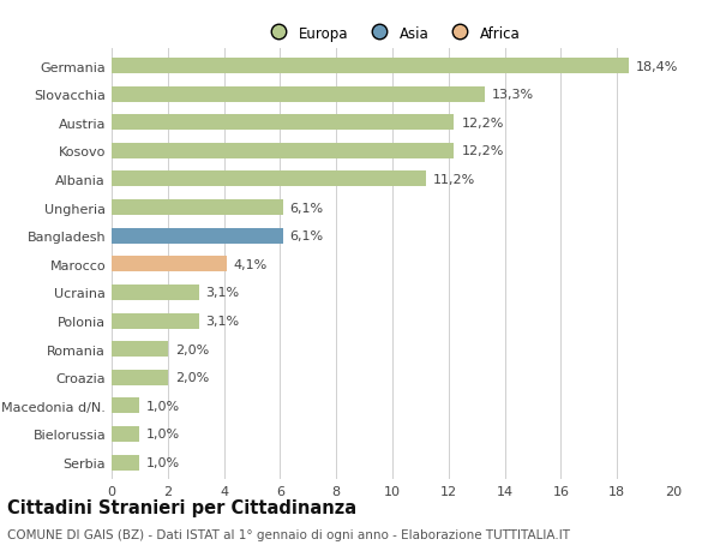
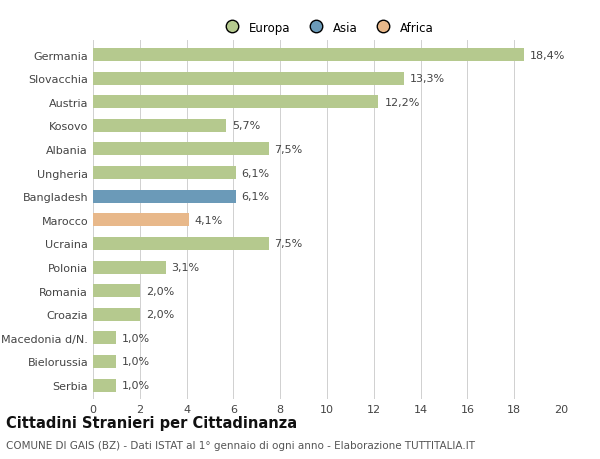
Kosovo: 12,2% -> 5,7%
Albania: 11,2% -> 7,5%
Ucraina: 3,1% -> 7,5%
